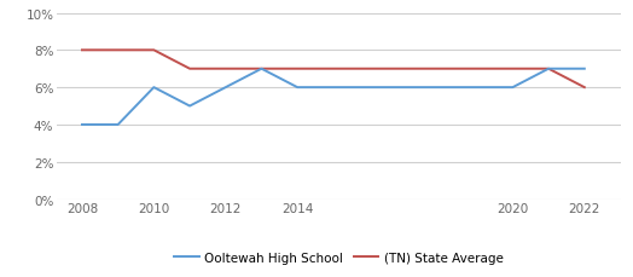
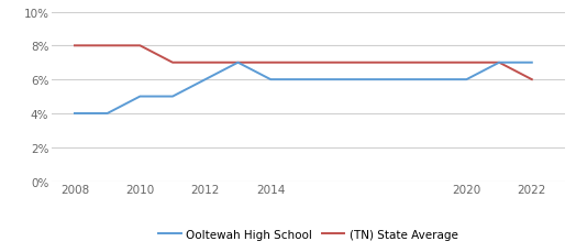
Ooltewah High School/2010: 6% -> 5%
